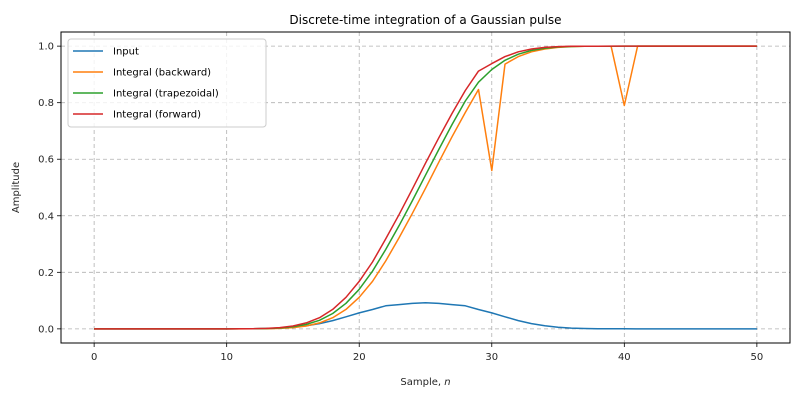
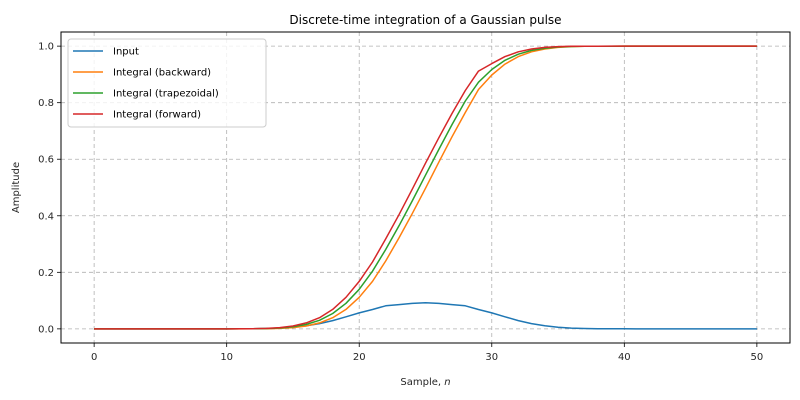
Integral (backward)/30: 0.56 -> 0.90
Integral (backward)/40: 0.79 -> 1.00
